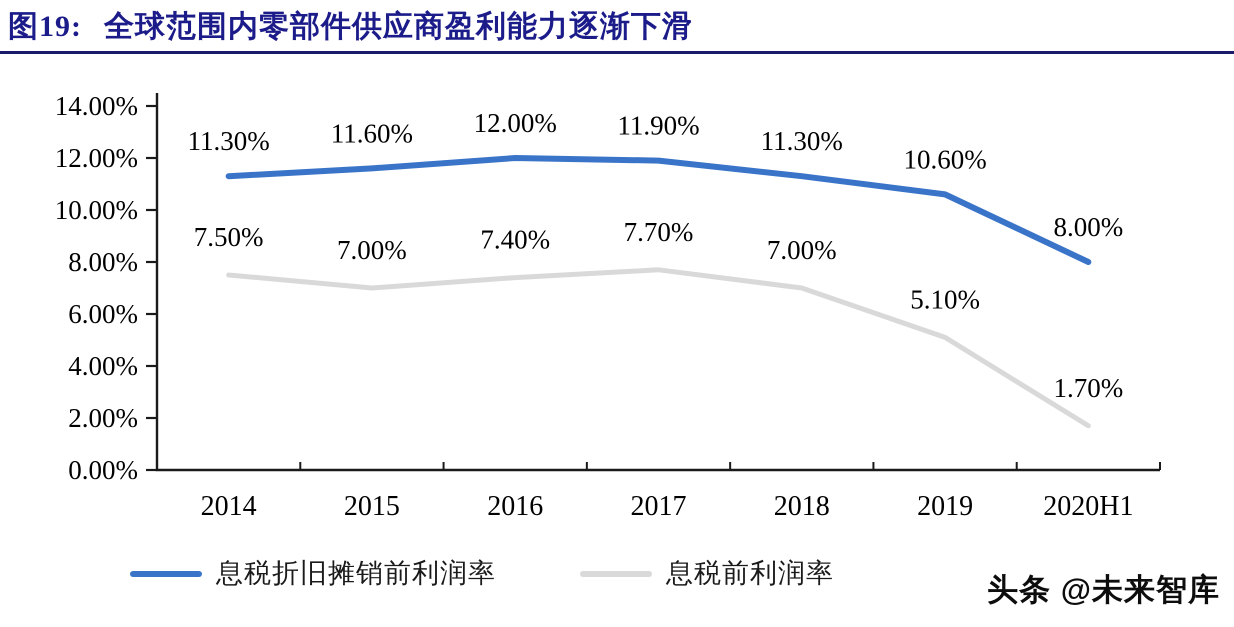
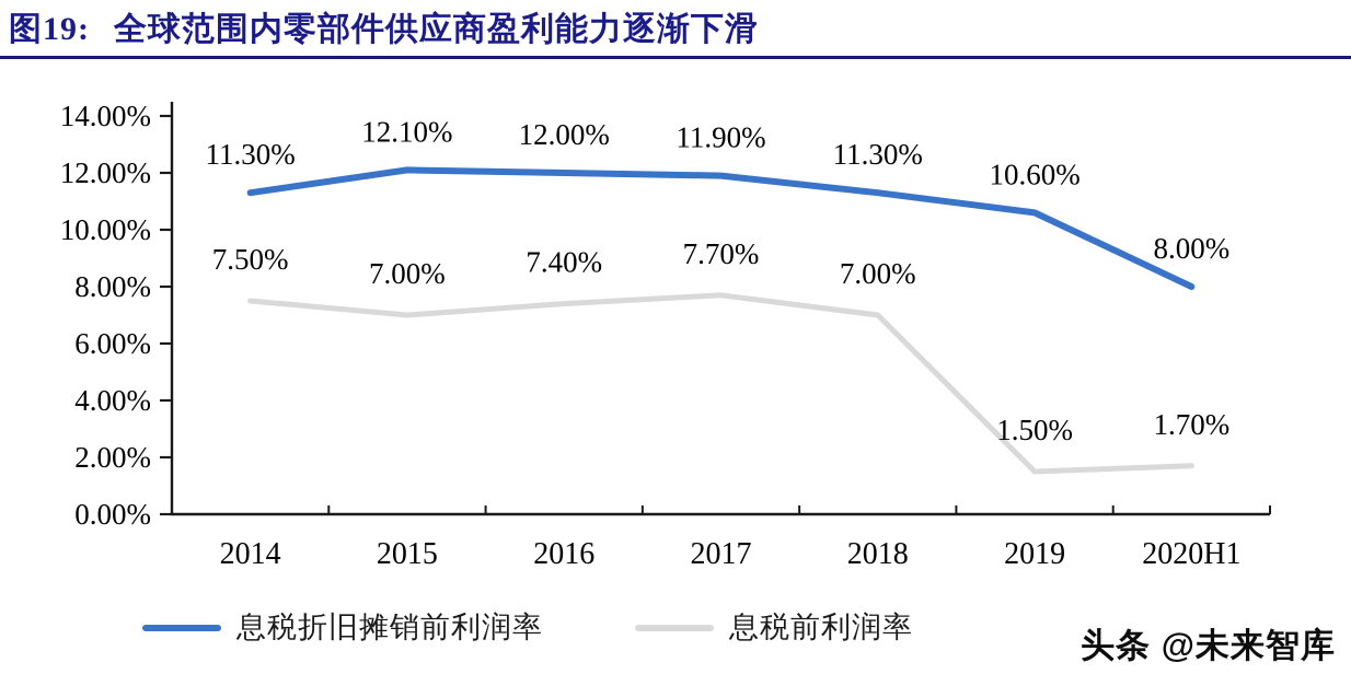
息税折旧摊销前利润率/2015: 11.60% -> 12.10%
息税前利润率/2019: 5.10% -> 1.50%
